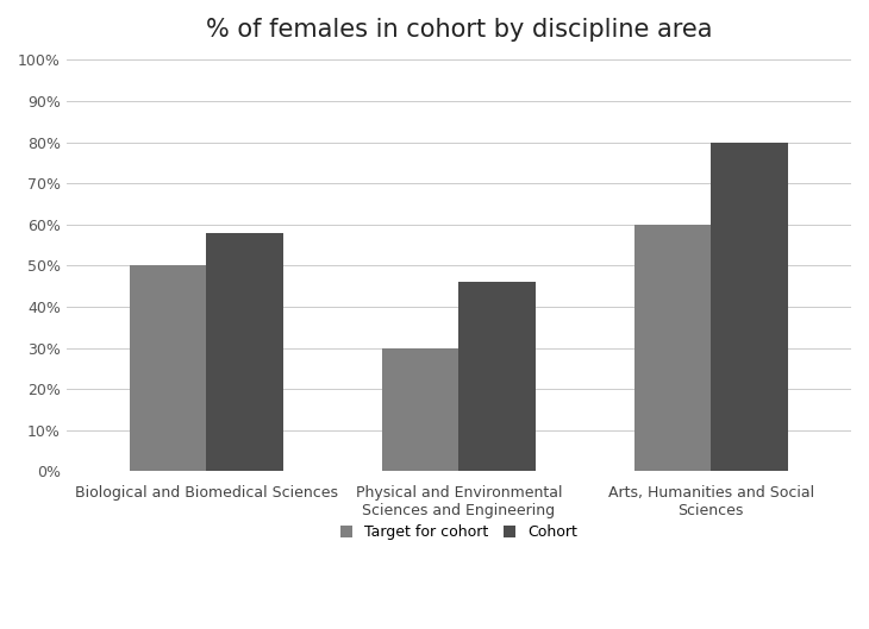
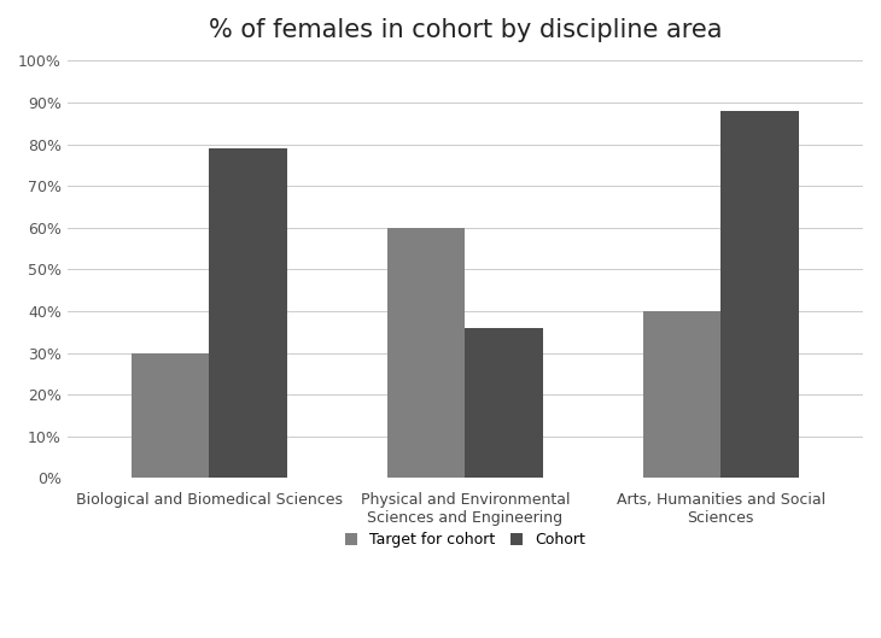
Target for cohort/Biological and Biomedical Sciences: 50% -> 30%
Cohort/Biological and Biomedical Sciences: 58% -> 79%
Target for cohort/Physical and Environmental Sciences and Engineering: 30% -> 60%
Cohort/Physical and Environmental Sciences and Engineering: 46% -> 36%
Target for cohort/Arts, Humanities and Social Sciences: 60% -> 40%
Cohort/Arts, Humanities and Social Sciences: 80% -> 88%
